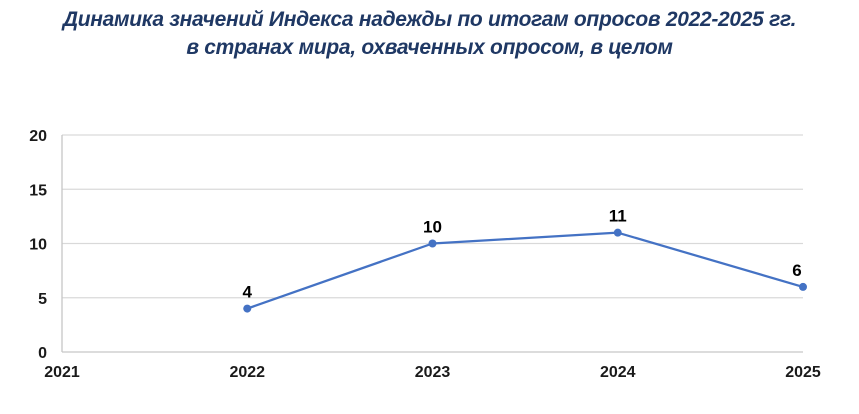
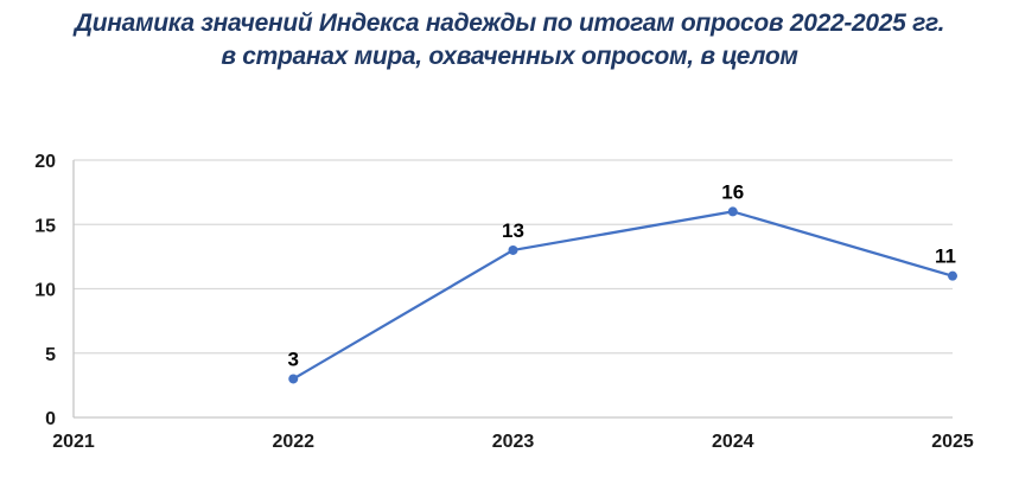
2022: 4 -> 3
2023: 10 -> 13
2024: 11 -> 16
2025: 6 -> 11
